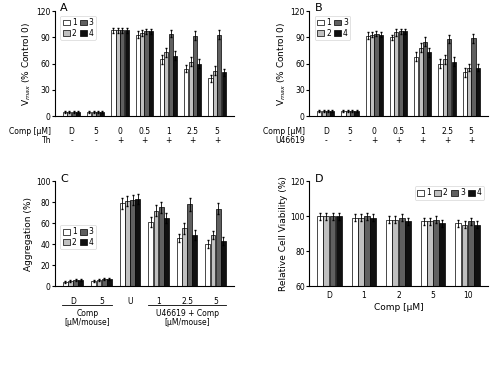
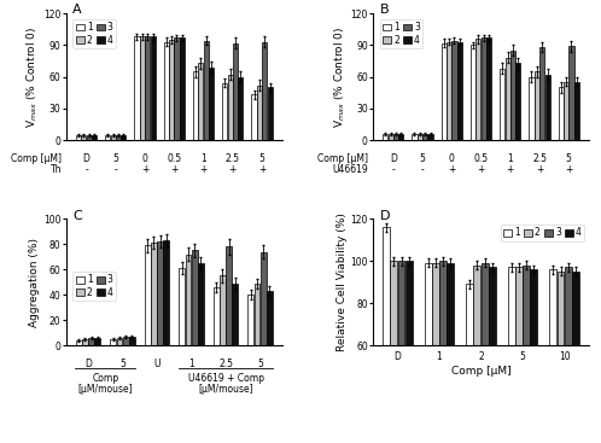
D/1/D: 100 -> 116
D/1/2: 98 -> 89
